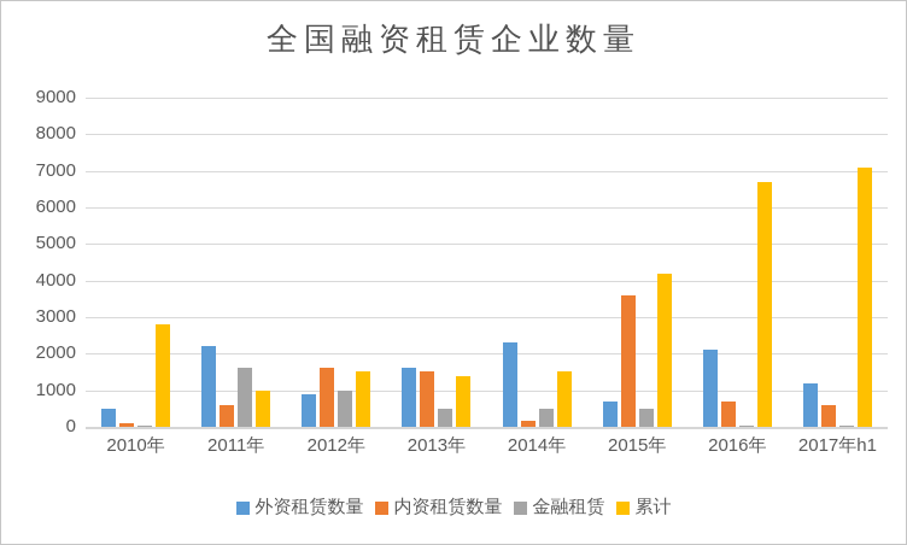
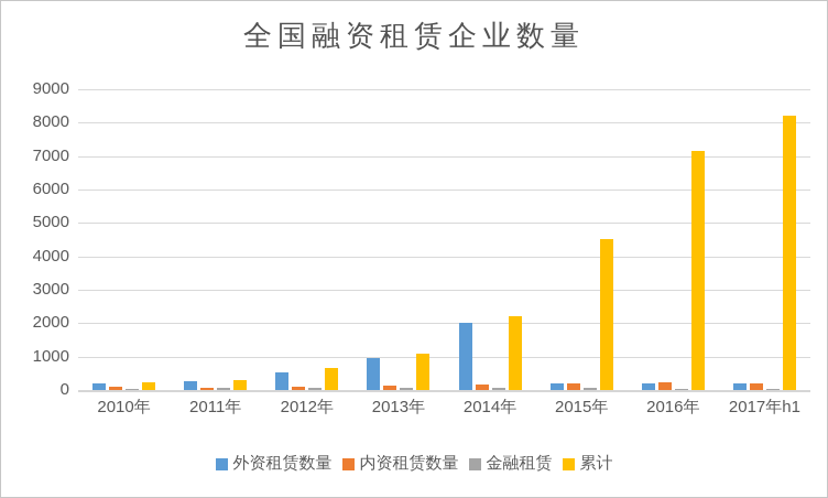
外资租赁数量/2010年: 500 -> 200
累计/2010年: 2800 -> 200
外资租赁数量/2011年: 2200 -> 300
内资租赁数量/2011年: 600 -> 100
金融租赁/2011年: 1600 -> 100
累计/2011年: 1000 -> 300
外资租赁数量/2012年: 900 -> 500
内资租赁数量/2012年: 1600 -> 100
金融租赁/2012年: 1000 -> 100
累计/2012年: 1500 -> 600
外资租赁数量/2013年: 1600 -> 900
内资租赁数量/2013年: 1500 -> 100
金融租赁/2013年: 500 -> 100
累计/2013年: 1400 -> 1100
外资租赁数量/2014年: 2300 -> 2000
金融租赁/2014年: 500 -> 100
累计/2014年: 1500 -> 2200
外资租赁数量/2015年: 700 -> 200
内资租赁数量/2015年: 3600 -> 200
金融租赁/2015年: 500 -> 100
累计/2015年: 4200 -> 4500
外资租赁数量/2016年: 2100 -> 200
内资租赁数量/2016年: 700 -> 200
累计/2016年: 6700 -> 7100
外资租赁数量/2017年h1: 1200 -> 200
内资租赁数量/2017年h1: 600 -> 200
累计/2017年h1: 7100 -> 8200
